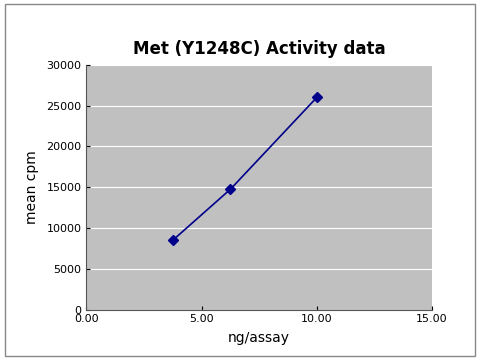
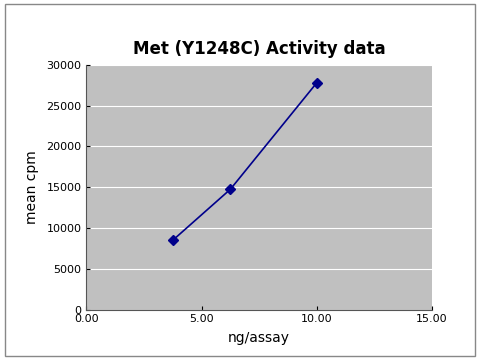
10.00: 26000 -> 27800
